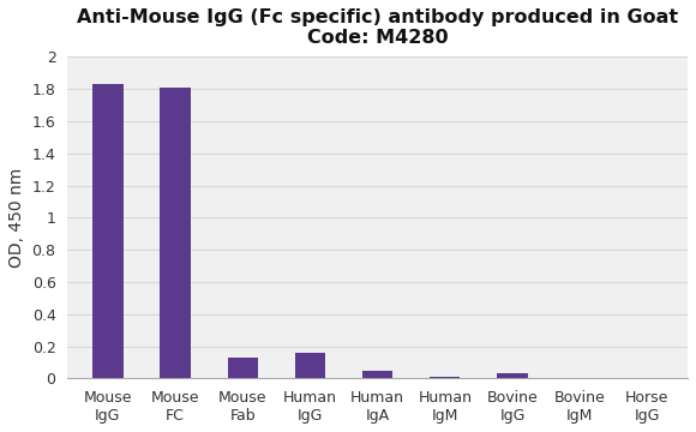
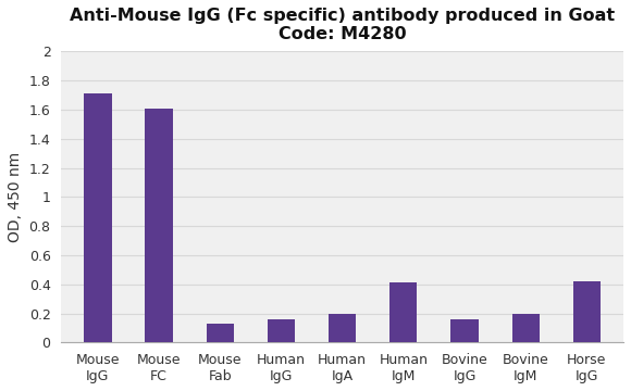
Mouse IgG: 1.83 -> 1.71
Mouse FC: 1.81 -> 1.61
Human IgA: 0.04 -> 0.20
Human IgM: 0.01 -> 0.41
Bovine IgG: 0.03 -> 0.16
Bovine IgM: 0.01 -> 0.20
Horse IgG: 0.01 -> 0.42
